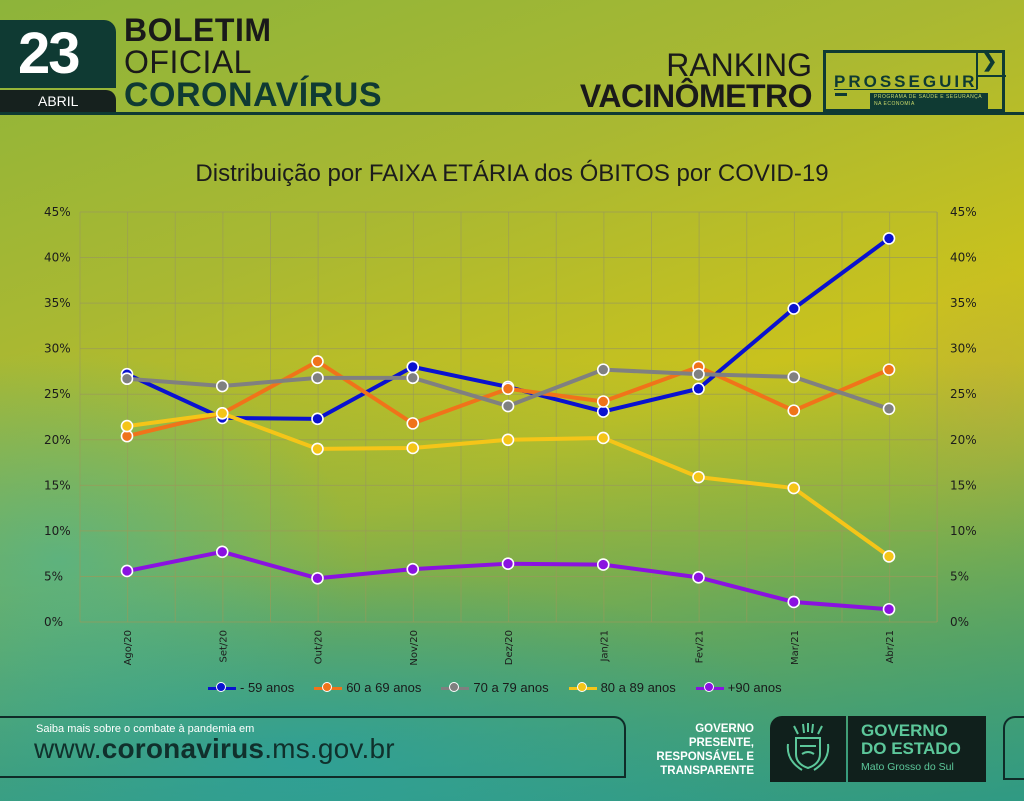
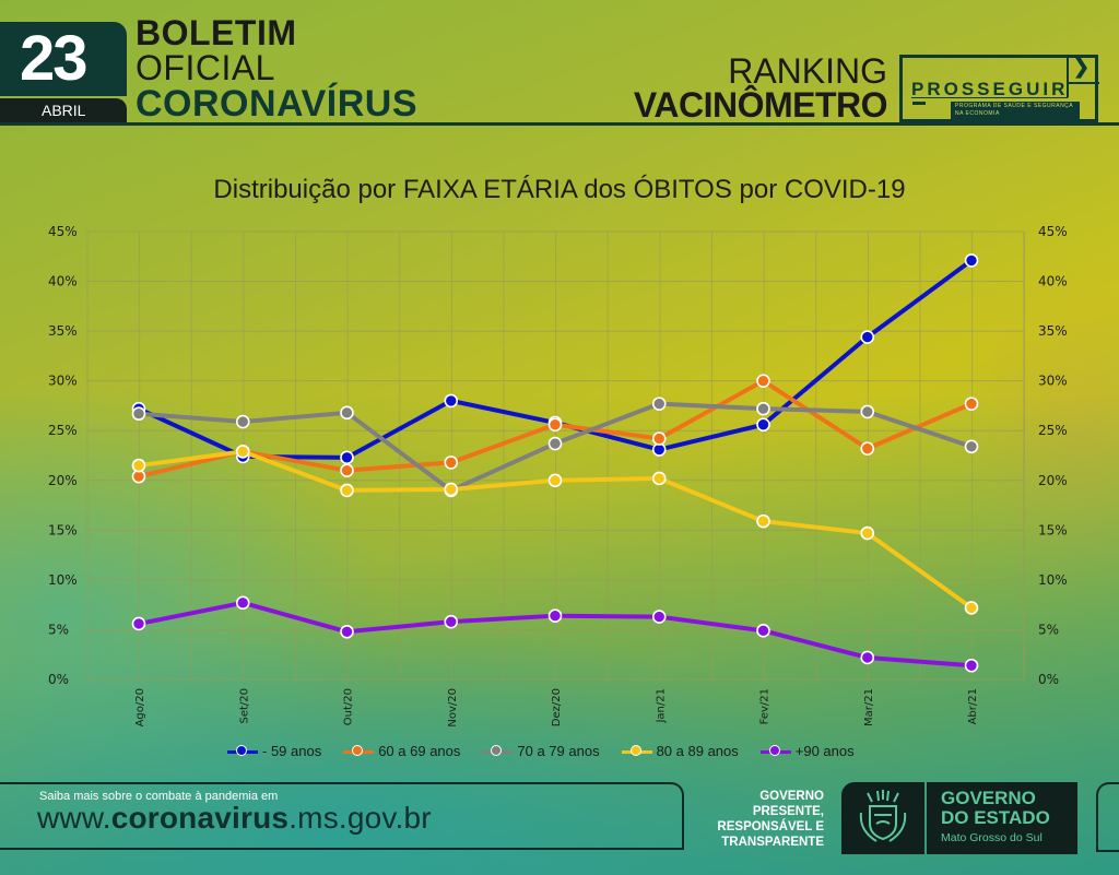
60 a 69 anos/Out/20: 29% -> 21%
70 a 79 anos/Nov/20: 27% -> 19%
60 a 69 anos/Fev/21: 28% -> 30%
